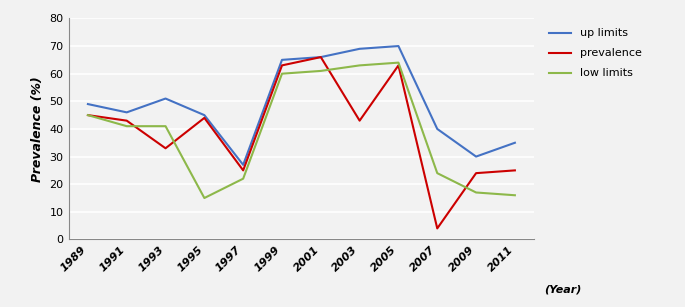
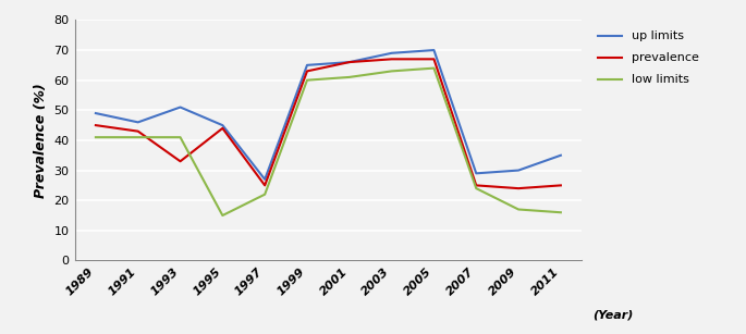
low limits/1989: 45 -> 41
prevalence/2003: 43 -> 67
prevalence/2005: 63 -> 67
up limits/2007: 40 -> 29
prevalence/2007: 4 -> 25
